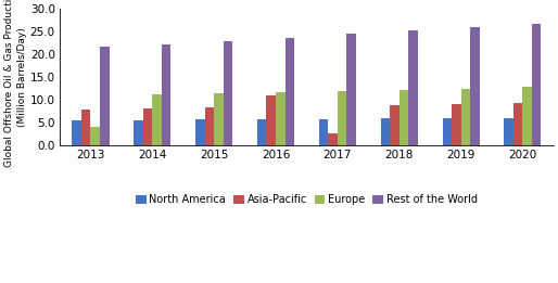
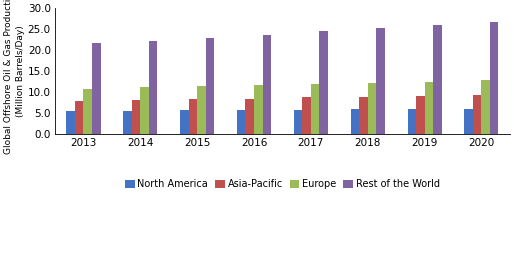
Europe/2013: 4.0 -> 10.8
Asia-Pacific/2016: 11.0 -> 8.4
Asia-Pacific/2017: 2.5 -> 8.7
